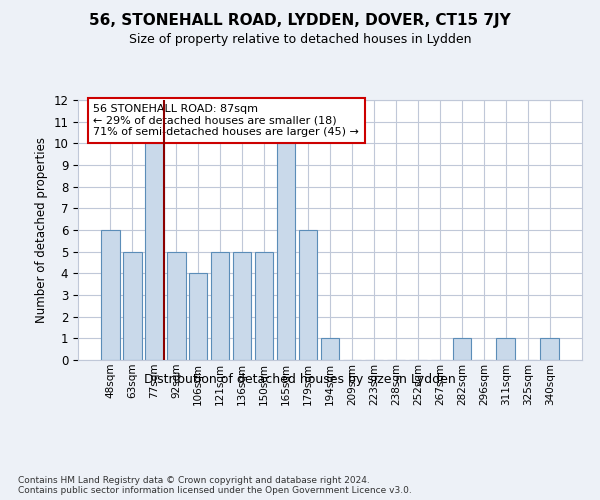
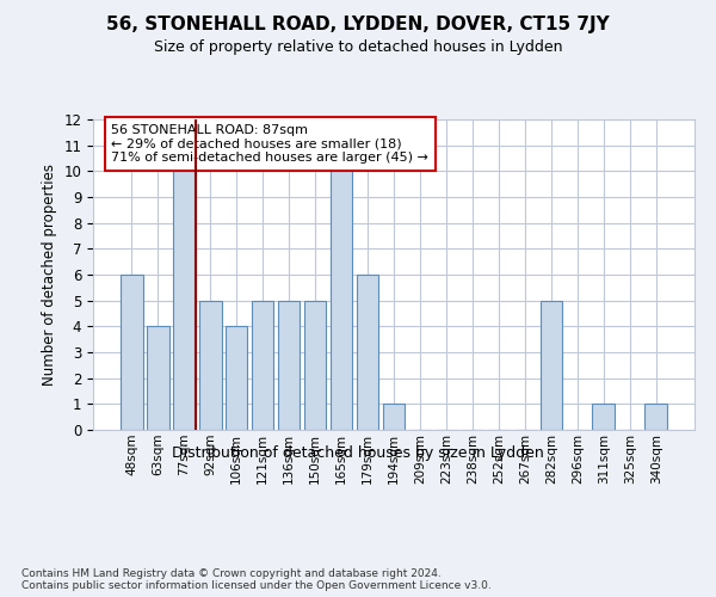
63sqm: 5 -> 4
282sqm: 1 -> 5
